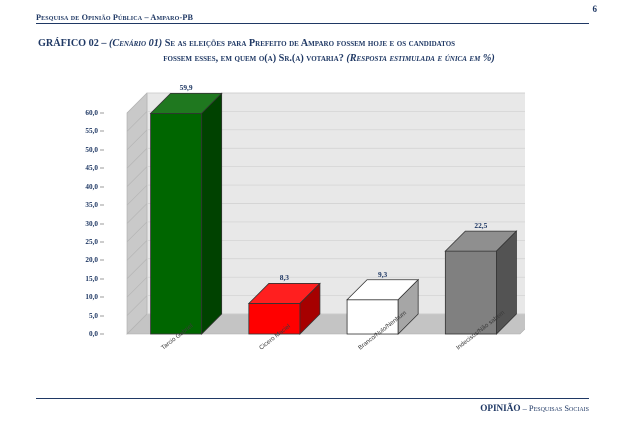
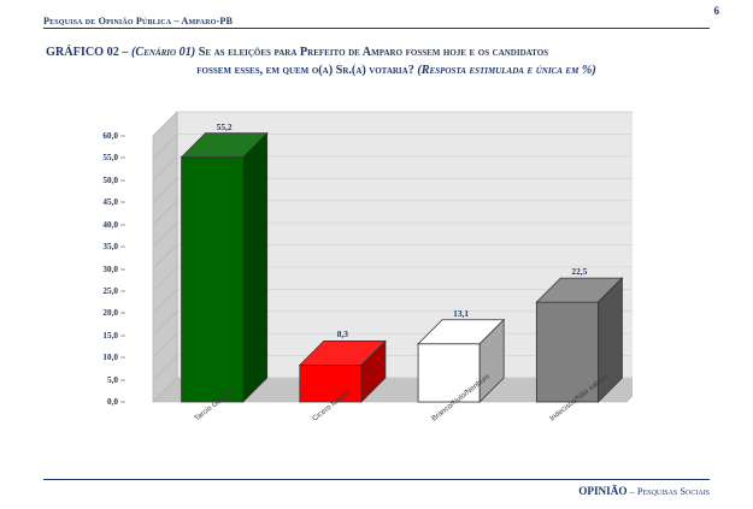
Tarcio Gabriel: 59,9 -> 55,2
Branco/Nulo/Nenhum: 9,3 -> 13,1
